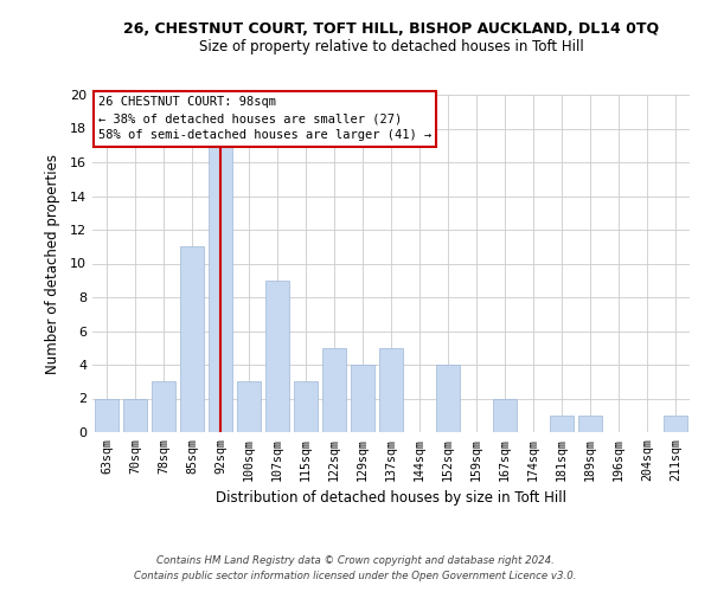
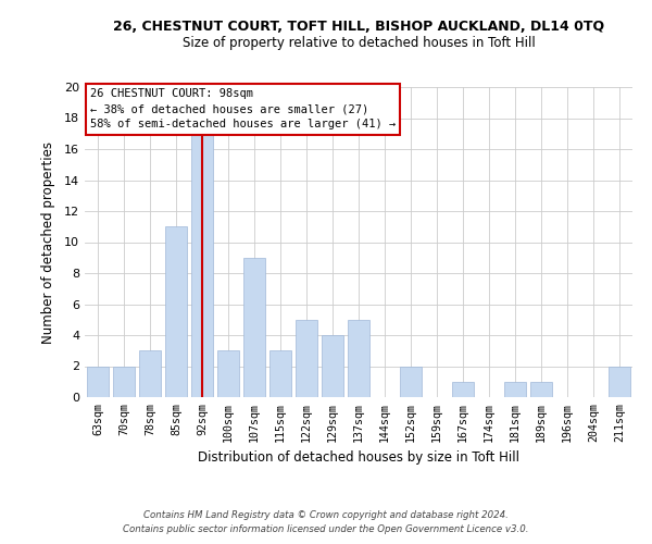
152sqm: 4 -> 2
167sqm: 2 -> 1
211sqm: 1 -> 2
